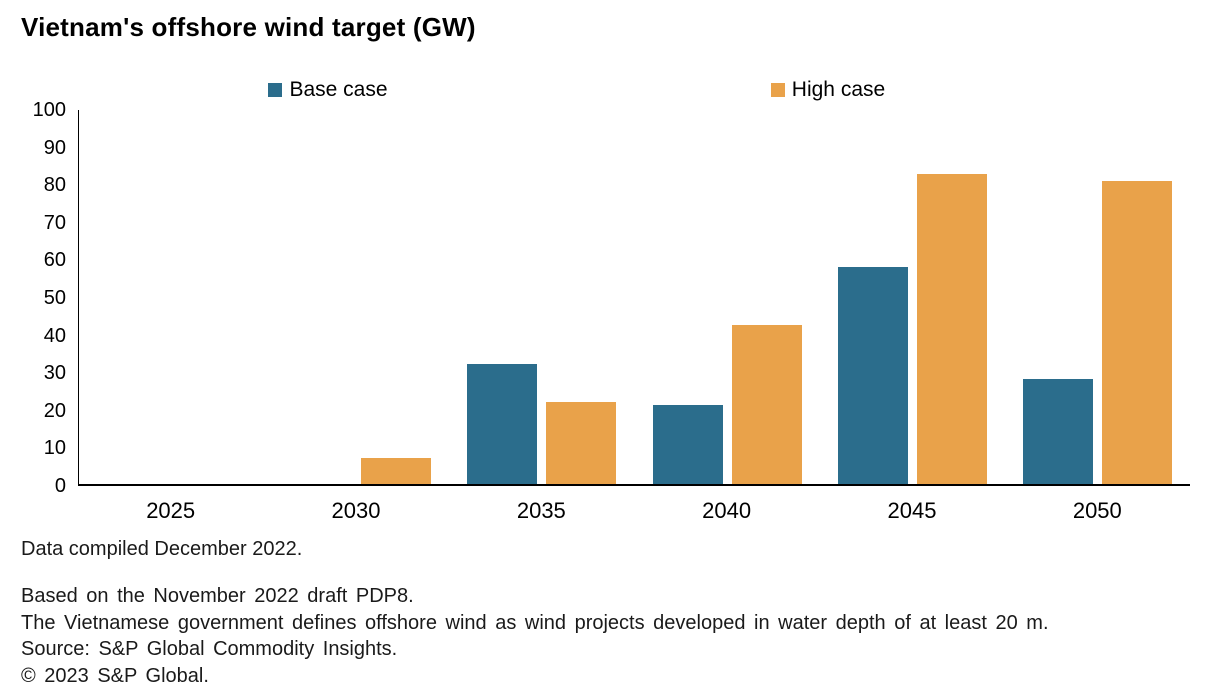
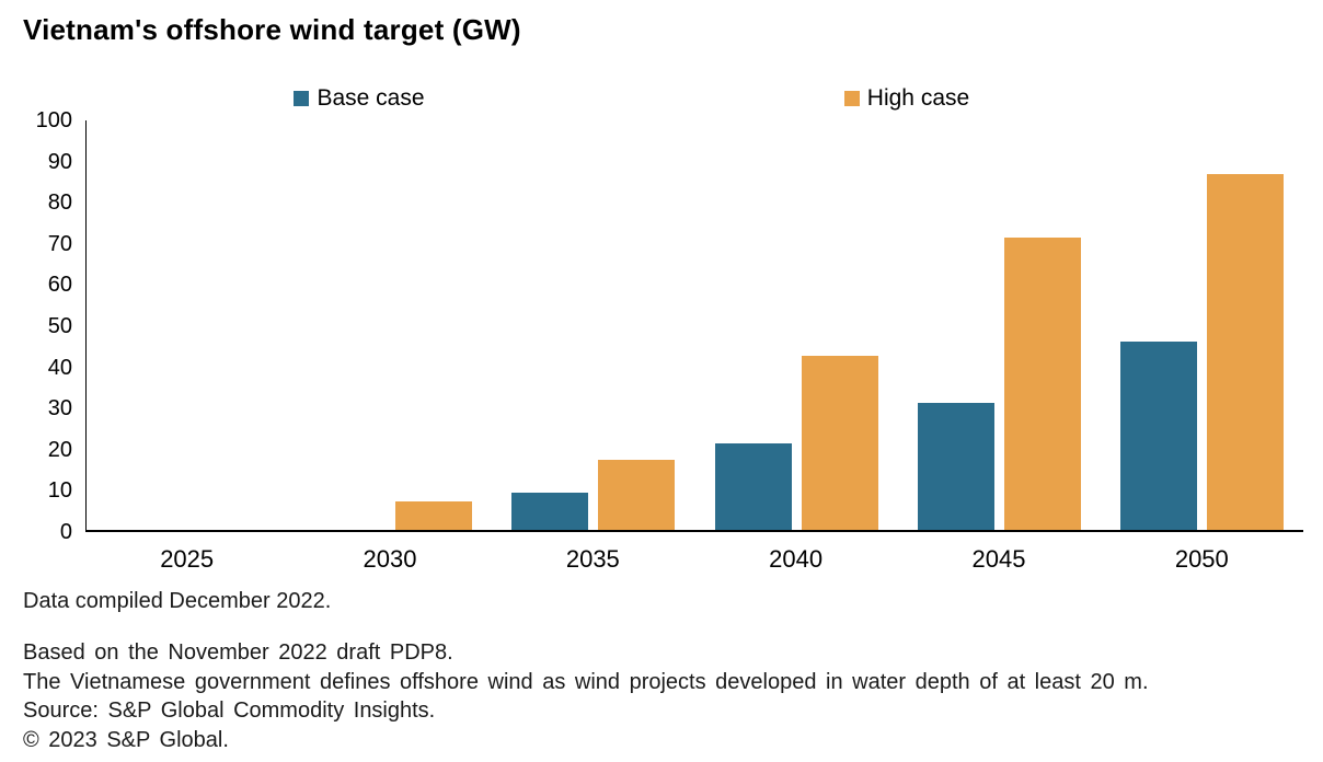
Base case/2035: 32 -> 9
High case/2035: 22 -> 17
Base case/2045: 58 -> 31
High case/2045: 83 -> 72
Base case/2050: 28 -> 46
High case/2050: 81 -> 87
